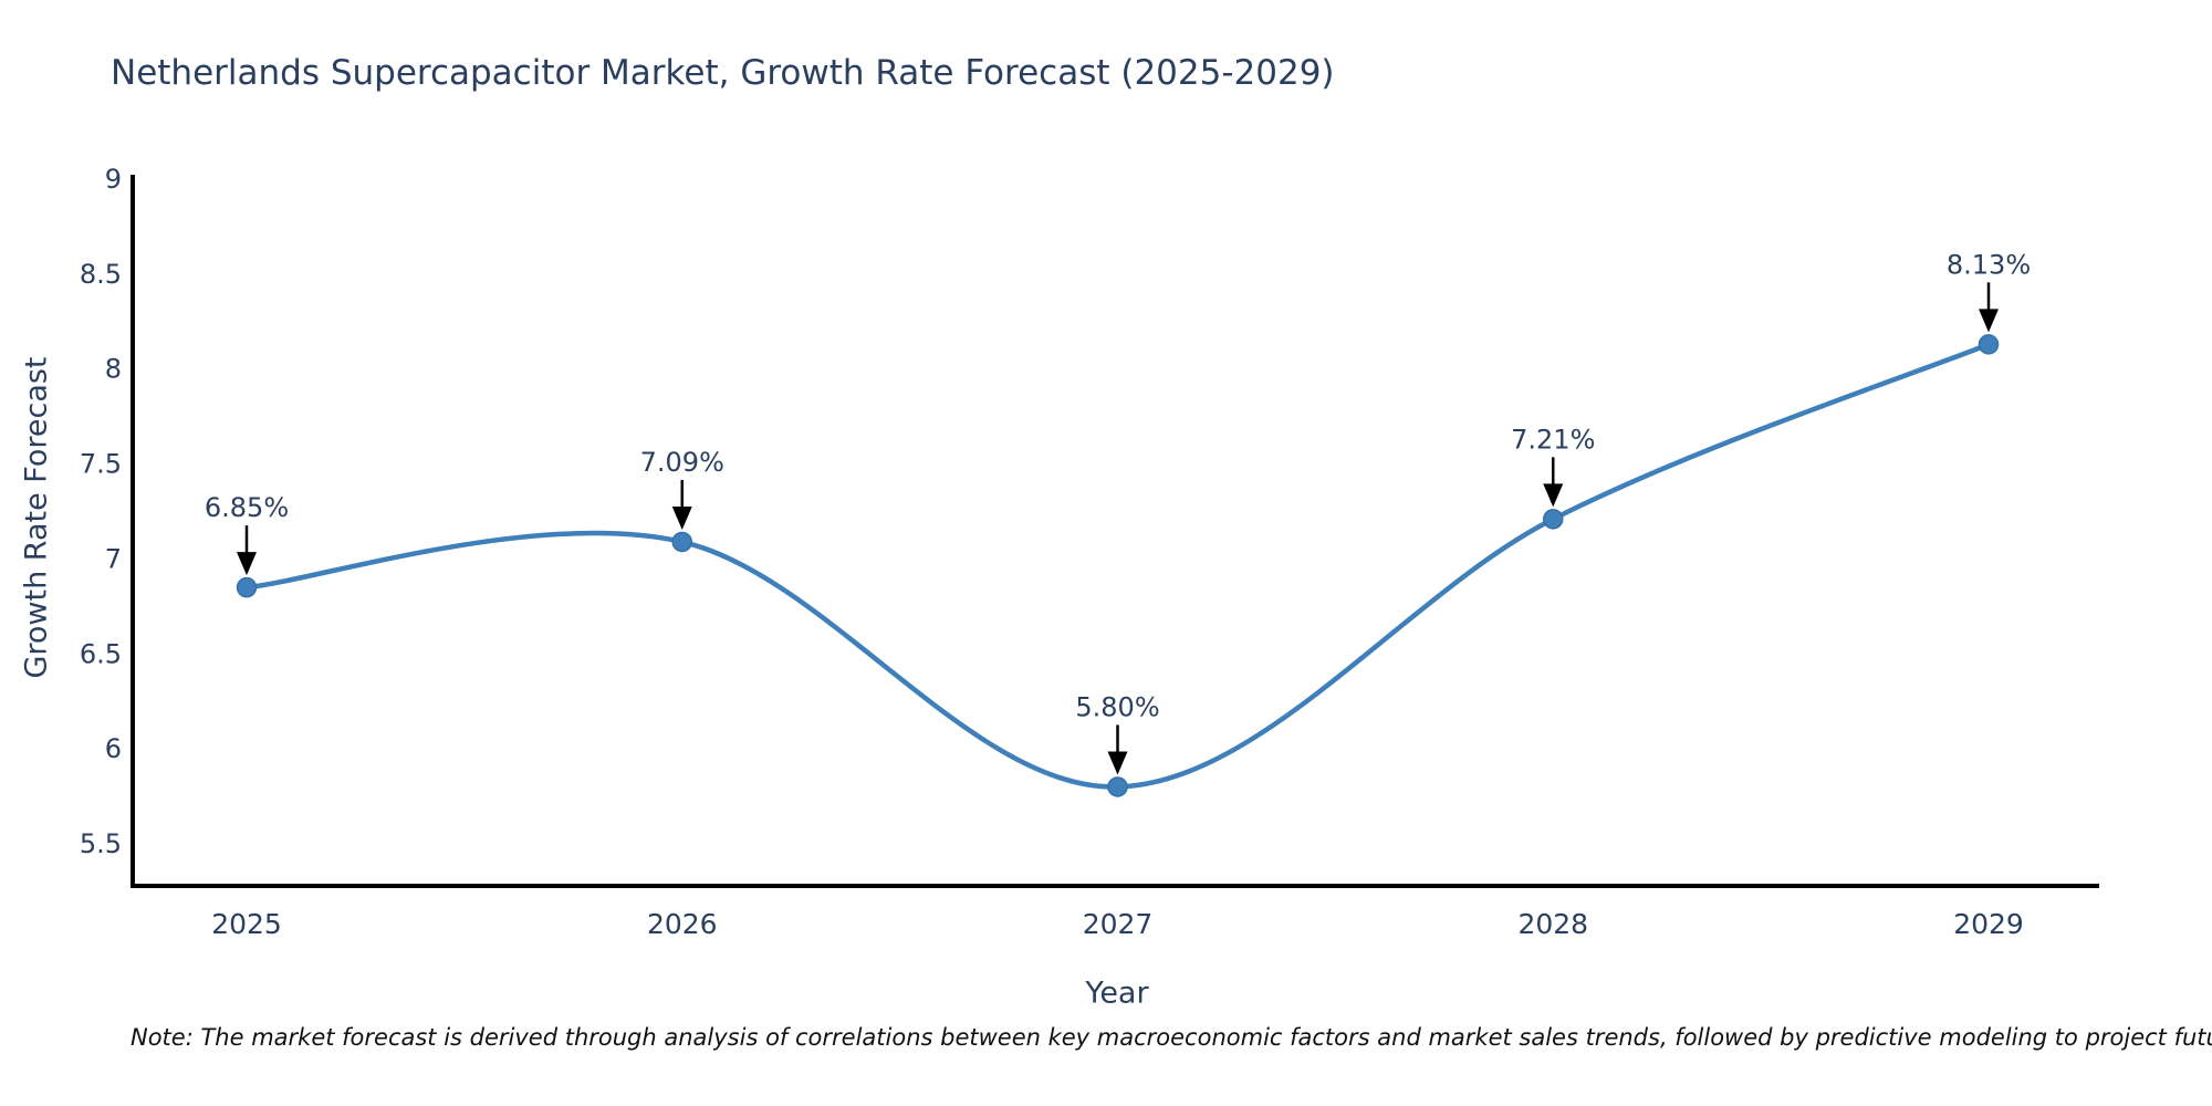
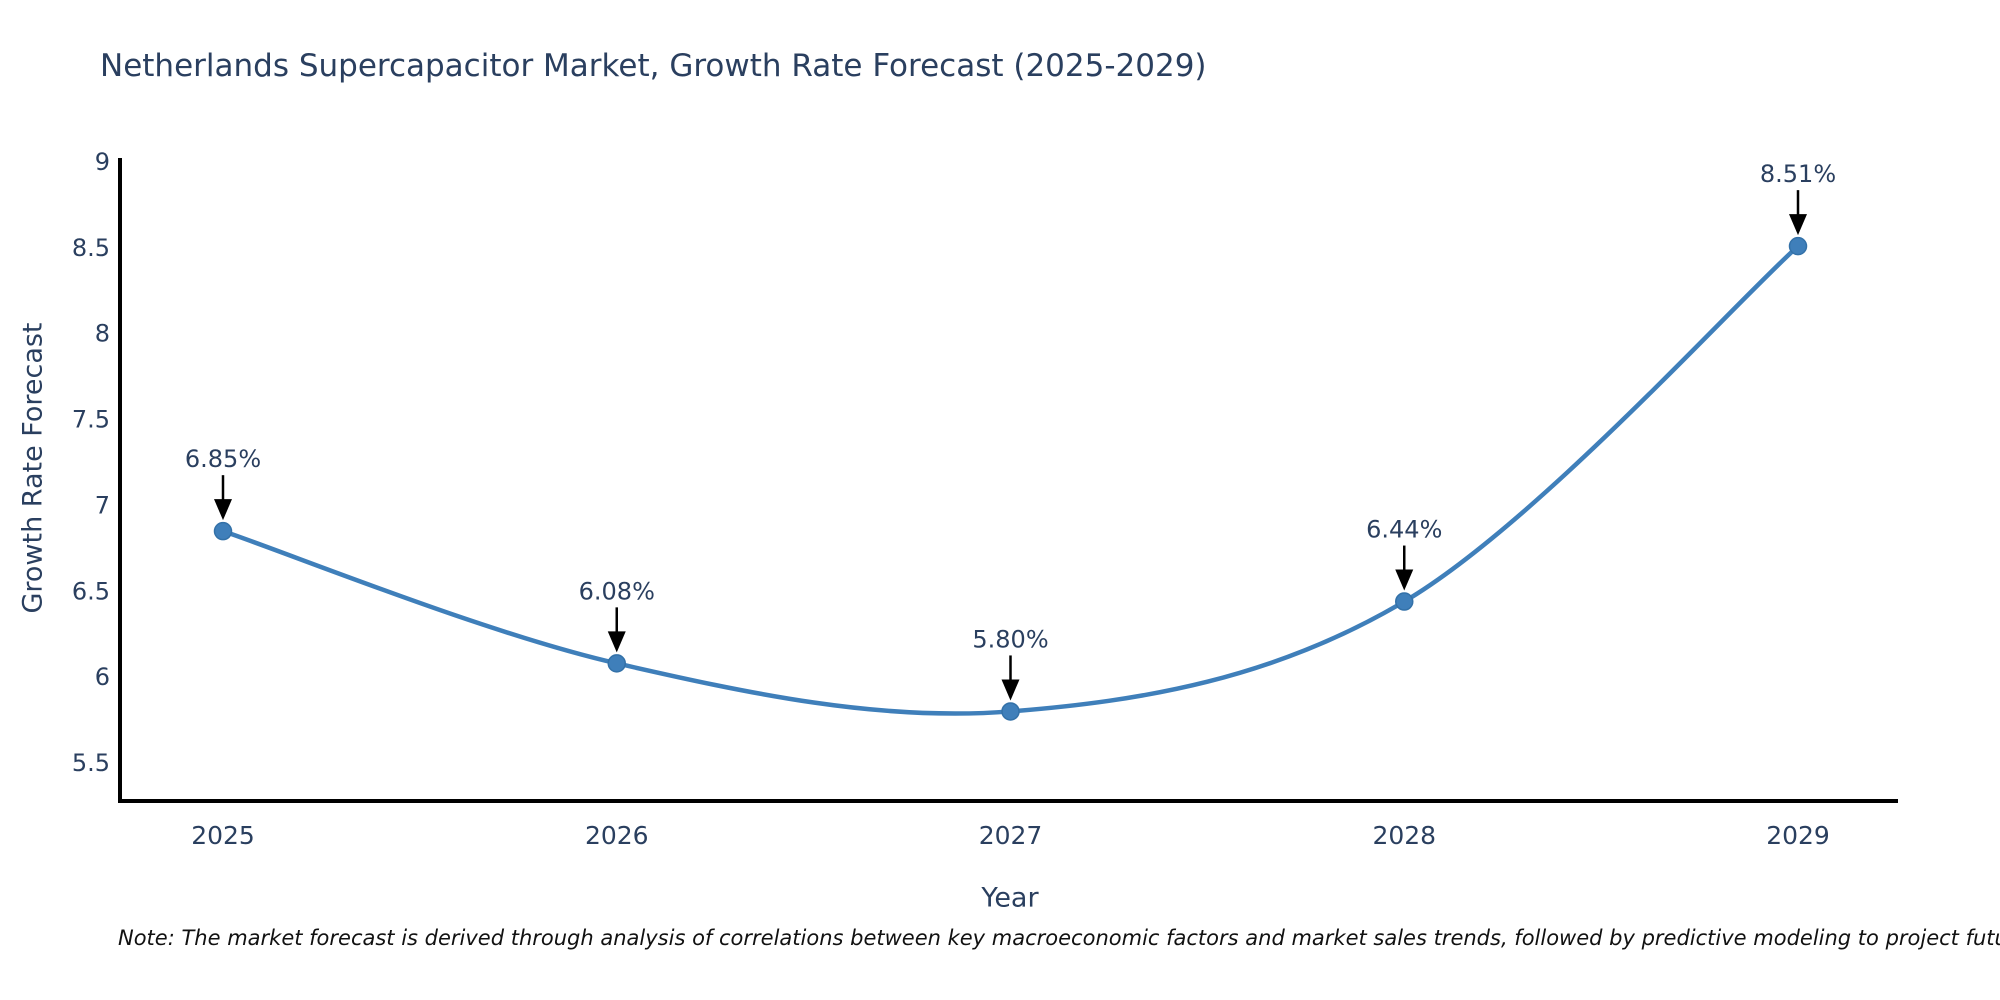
2026: 7.09% -> 6.08%
2028: 7.21% -> 6.44%
2029: 8.13% -> 8.51%
